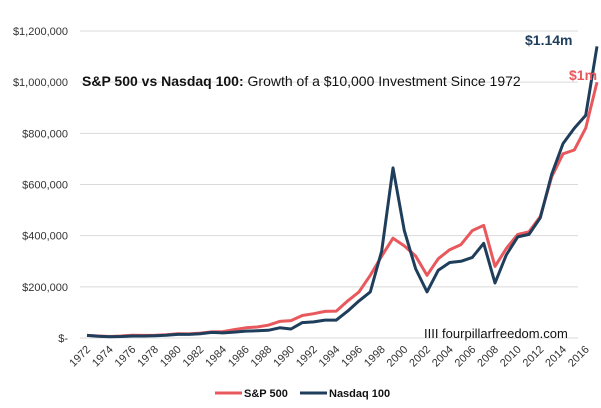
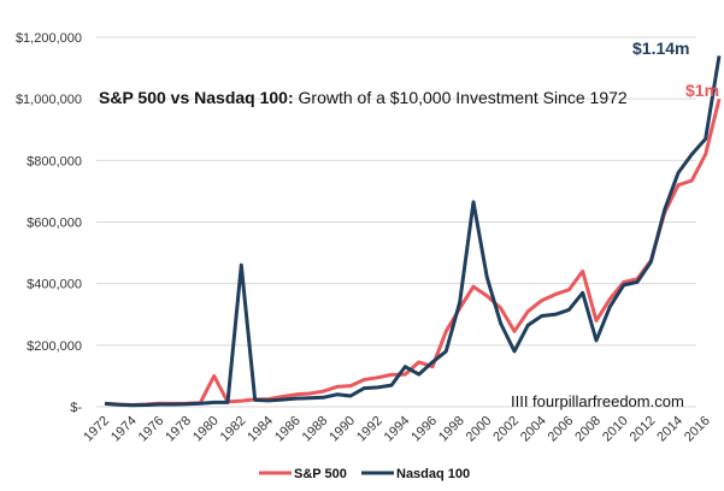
S&P 500/1980: $20000 -> $100000
Nasdaq 100/1982: $20000 -> $460000
Nasdaq 100/1994: $70000 -> $130000
S&P 500/1996: $180000 -> $130000
S&P 500/2006: $420000 -> $380000
